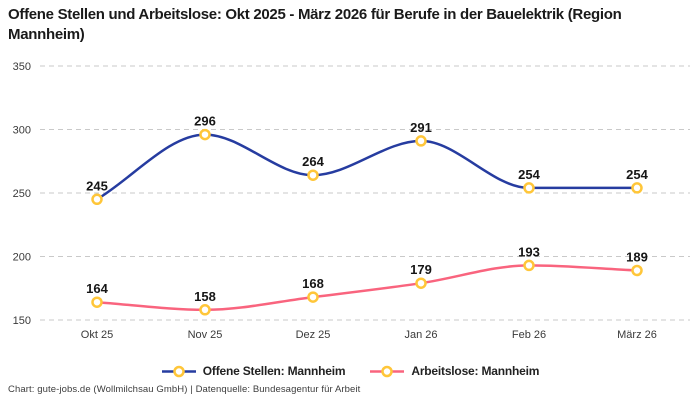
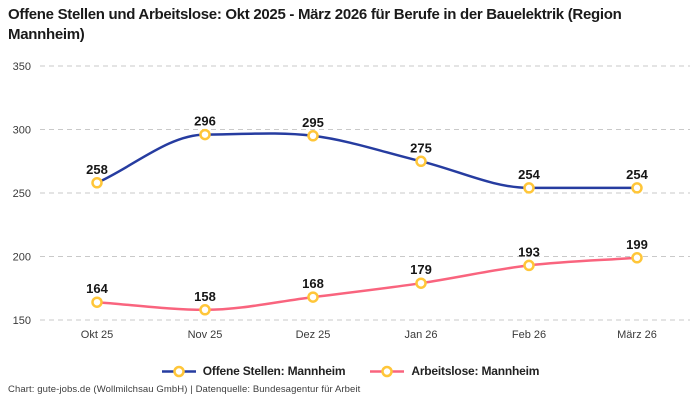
Offene Stellen: Mannheim/Okt 25: 245 -> 258
Offene Stellen: Mannheim/Dez 25: 264 -> 295
Offene Stellen: Mannheim/Jan 26: 291 -> 275
Arbeitslose: Mannheim/März 26: 189 -> 199
